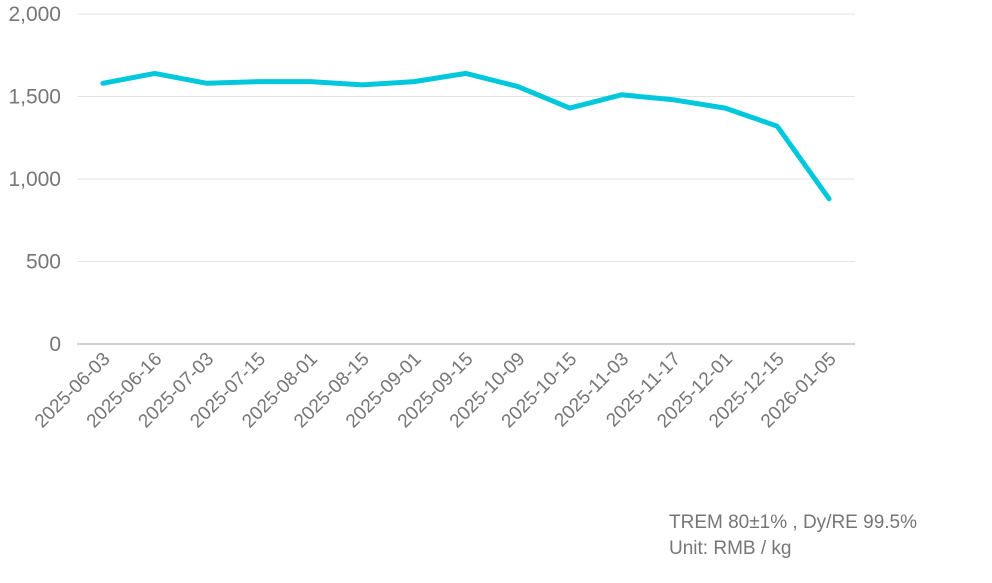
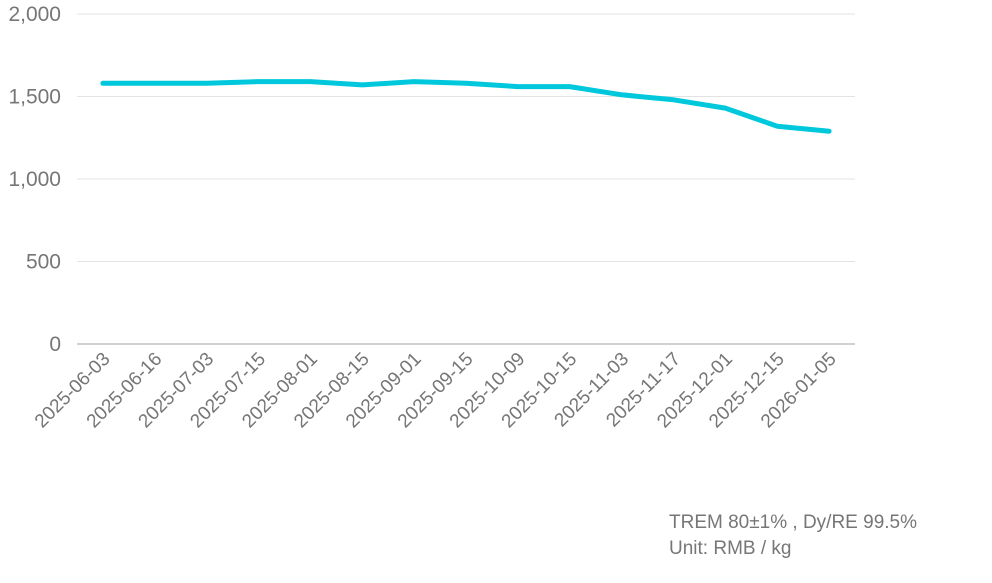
2025-06-16: 1640 -> 1580
2025-09-15: 1640 -> 1580
2025-10-15: 1430 -> 1560
2026-01-05: 880 -> 1290
